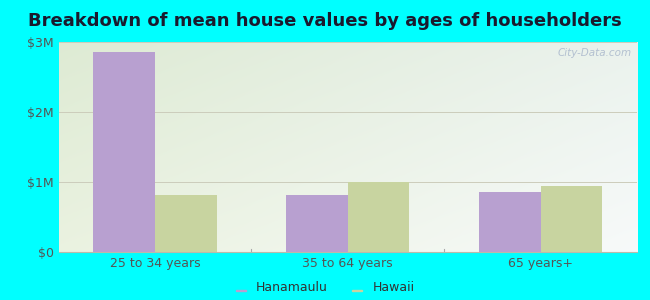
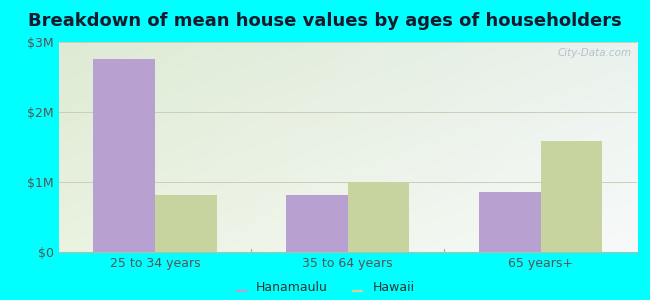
Hanamaulu/25 to 34 years: $2.85M -> $2.76M
Hawaii/65 years+: $0.94M -> $1.58M
